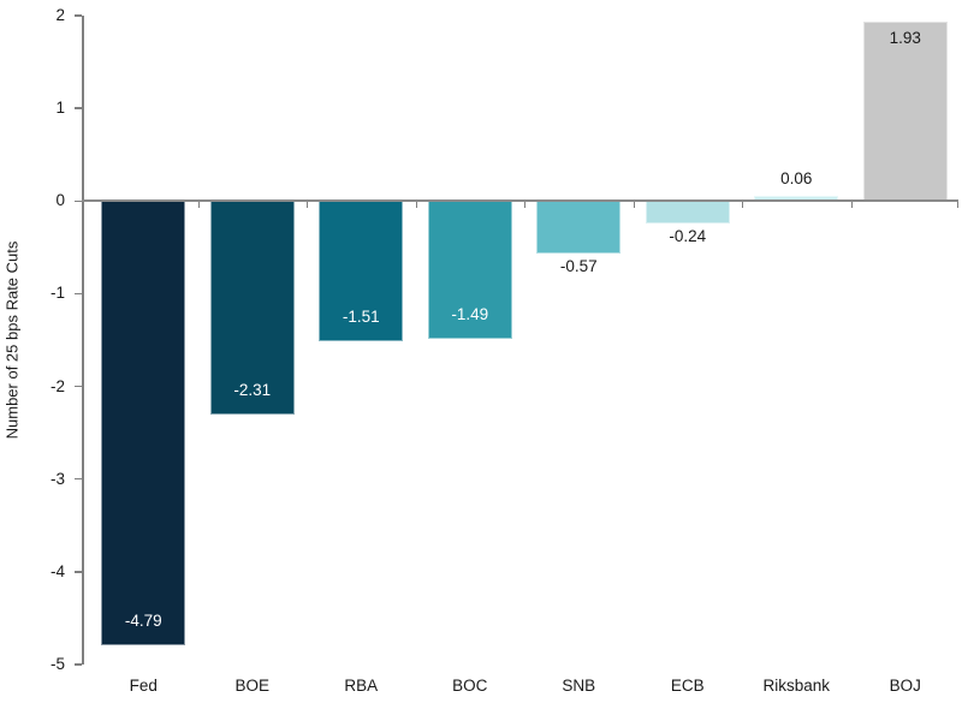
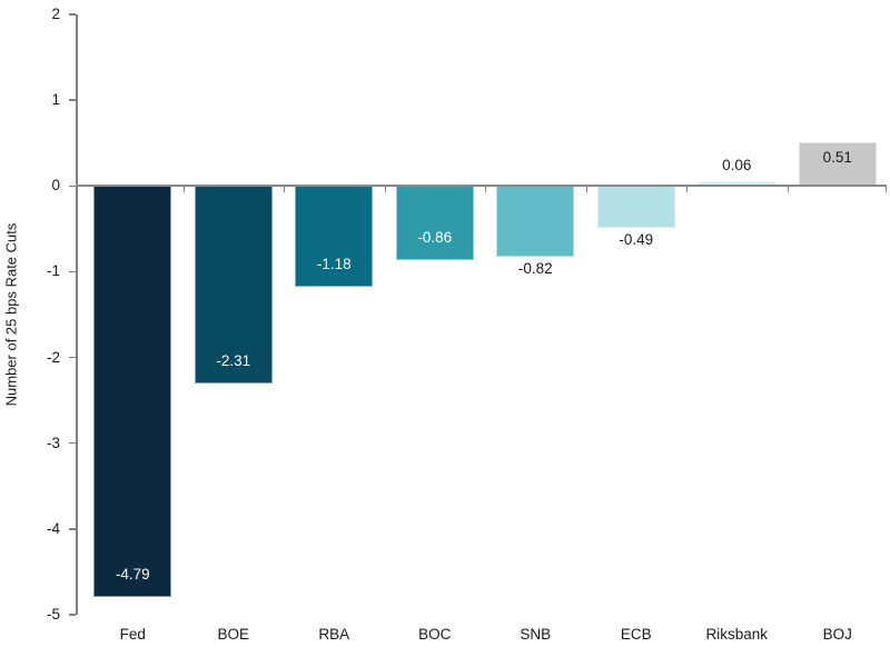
RBA: -1.51 -> -1.18
BOC: -1.49 -> -0.86
SNB: -0.57 -> -0.82
ECB: -0.24 -> -0.49
BOJ: 1.93 -> 0.51
